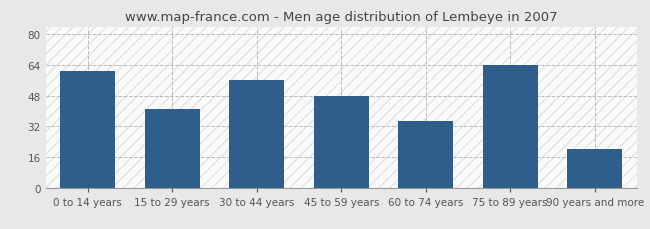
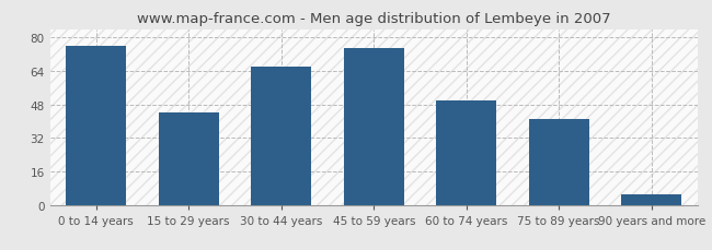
0 to 14 years: 61 -> 76
15 to 29 years: 41 -> 44
30 to 44 years: 56 -> 66
45 to 59 years: 48 -> 75
60 to 74 years: 35 -> 50
75 to 89 years: 64 -> 41
90 years and more: 20 -> 5
